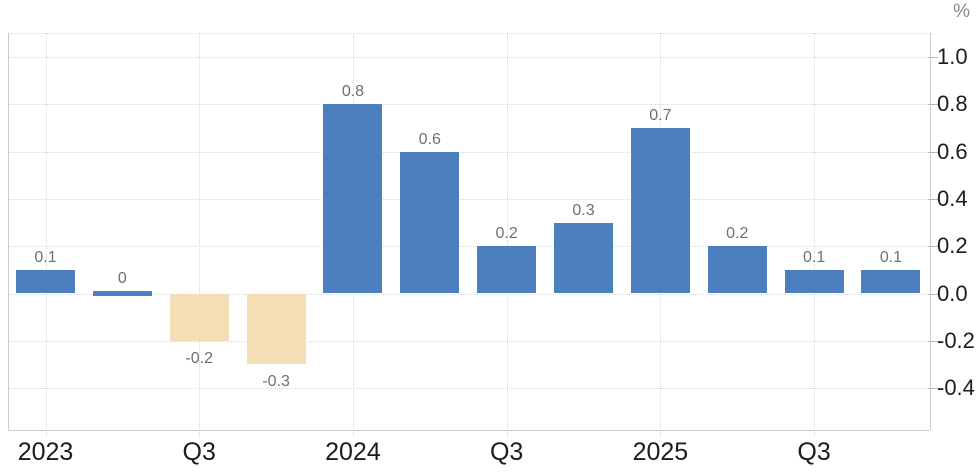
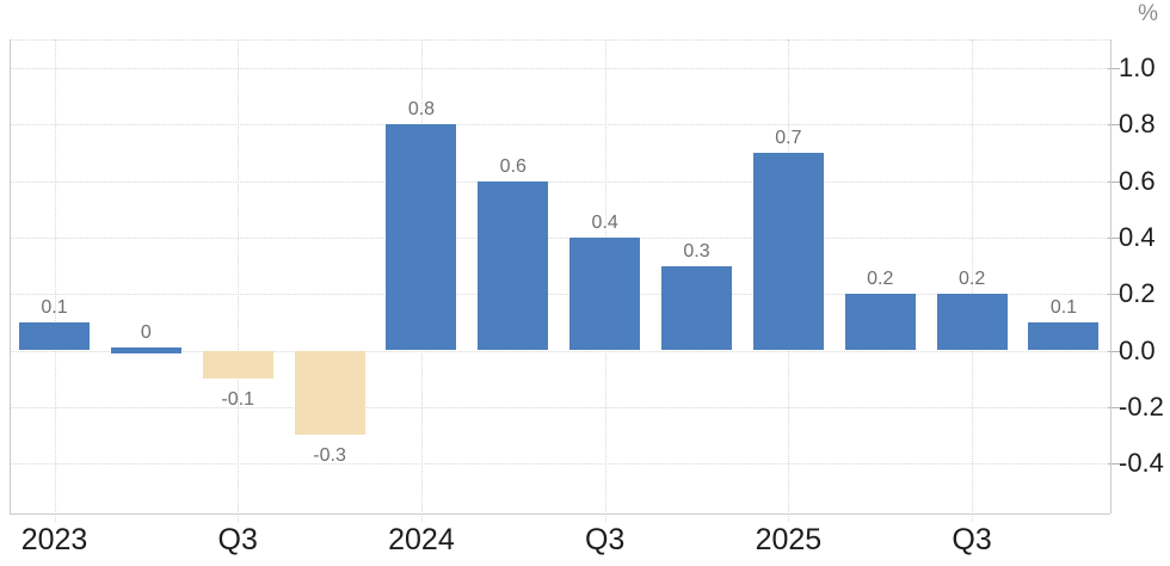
2023 Q3: -0.2 -> -0.1
2024 Q3: 0.2 -> 0.4
2025 Q3: 0.1 -> 0.2
